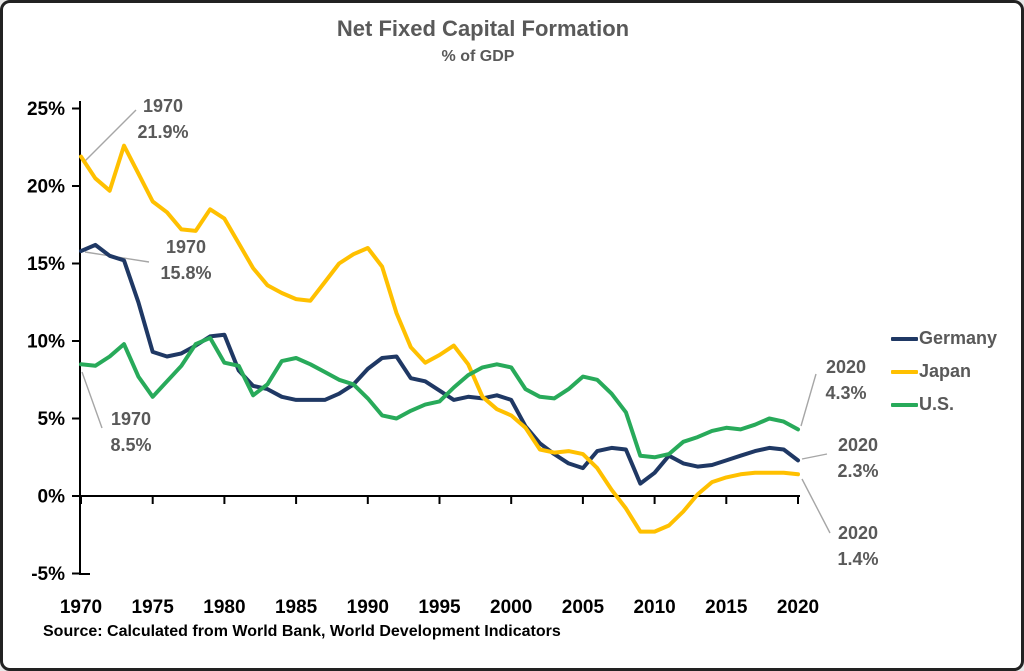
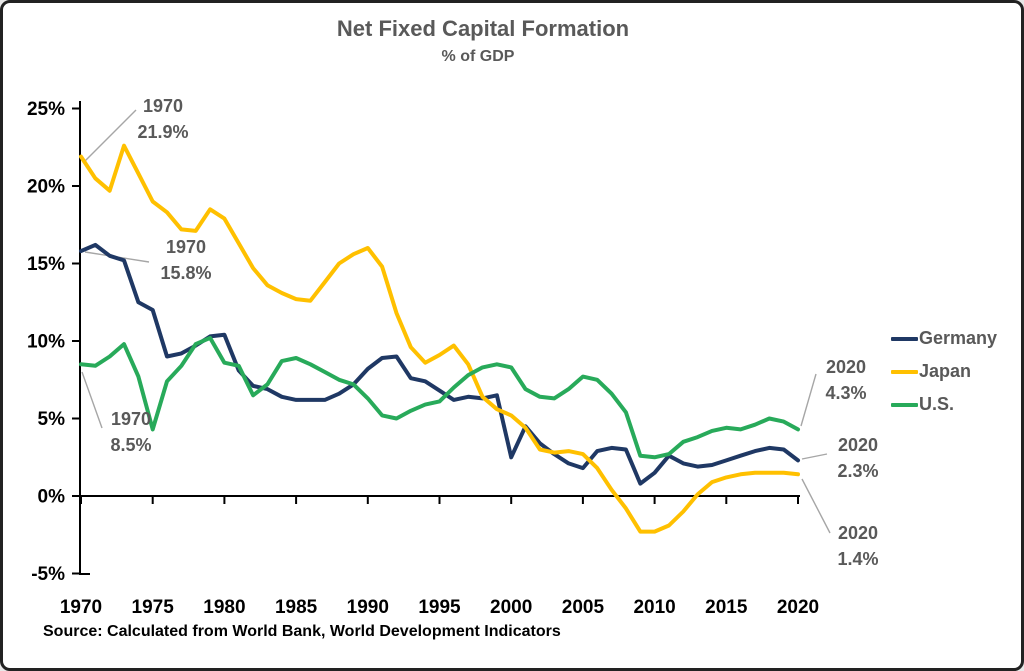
Germany/1975: 9.3% -> 12.0%
U.S./1975: 6.4% -> 4.3%
Germany/2000: 6.2% -> 2.5%
